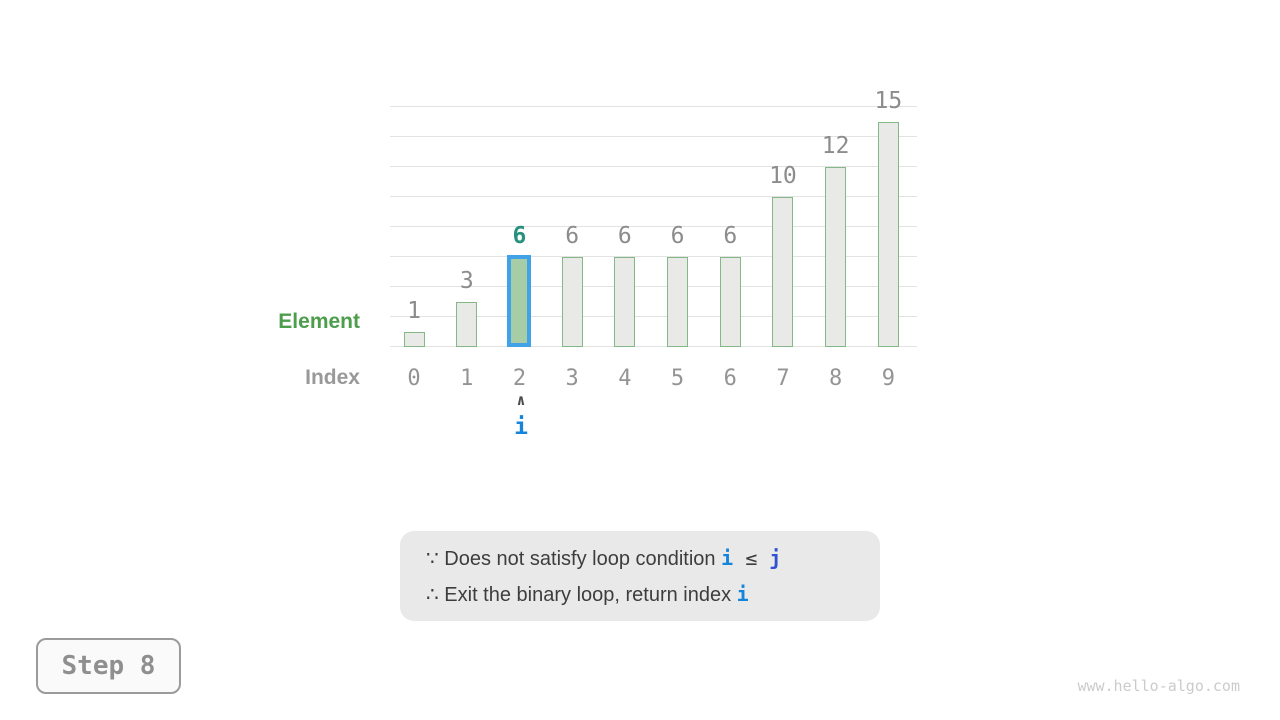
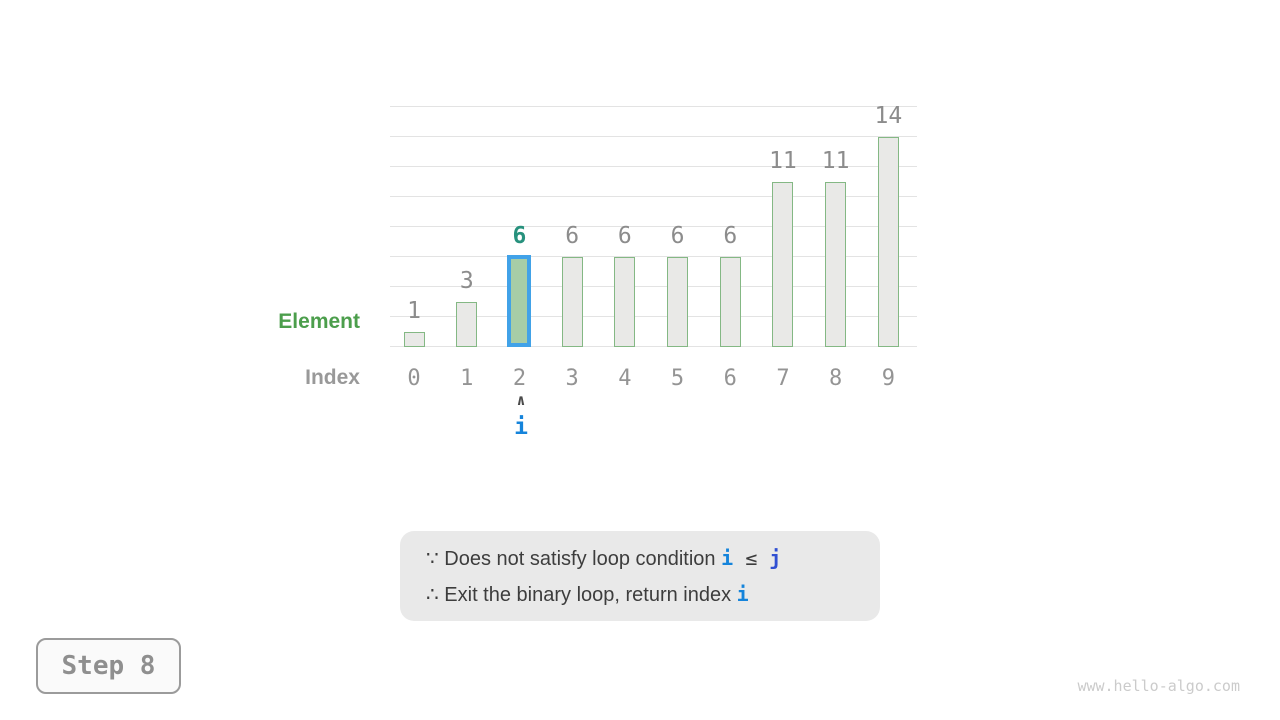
7: 10 -> 11
8: 12 -> 11
9: 15 -> 14
